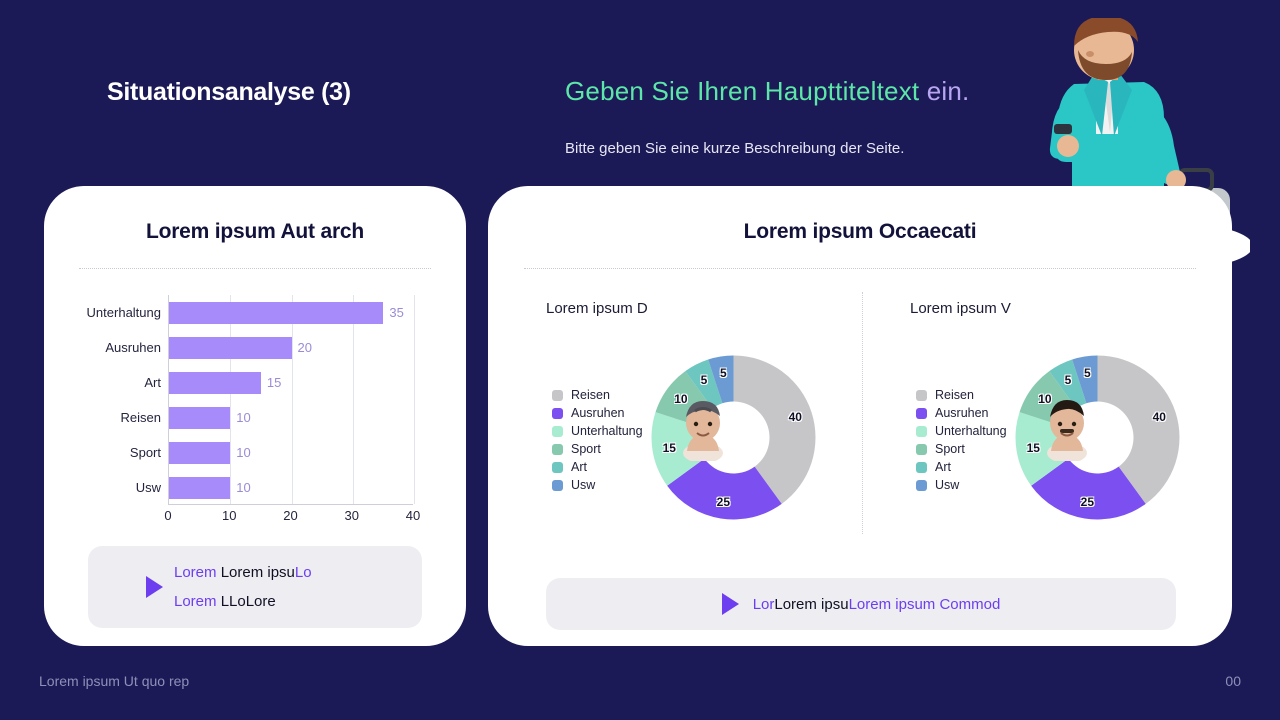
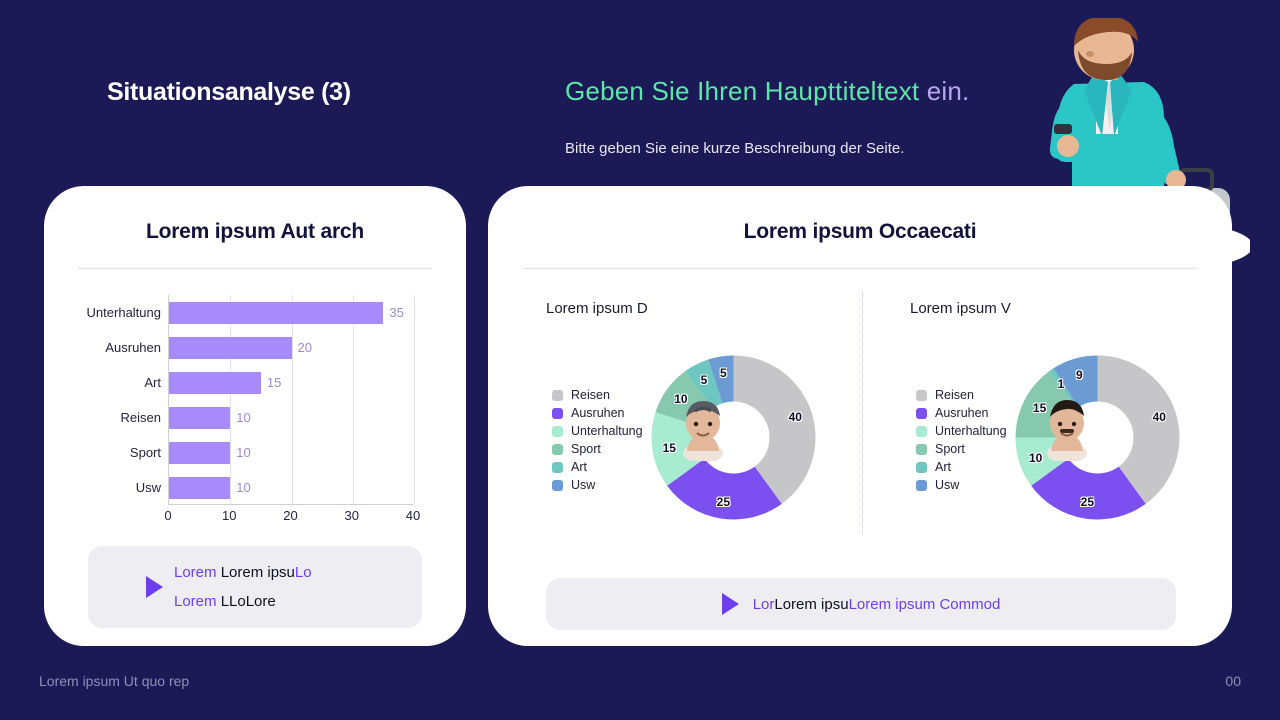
Lorem ipsum V/Unterhaltung: 15 -> 10
Lorem ipsum V/Sport: 10 -> 15
Lorem ipsum V/Art: 5 -> 1
Lorem ipsum V/Usw: 5 -> 9
